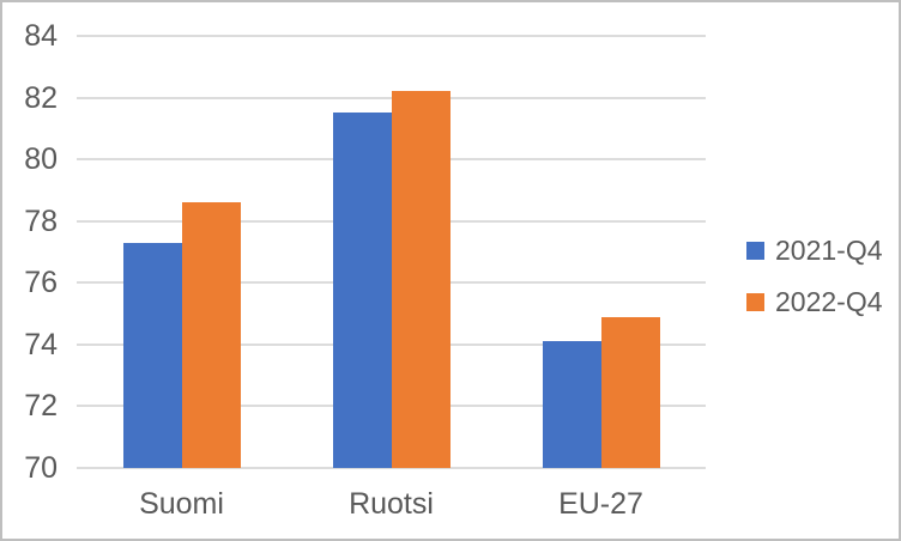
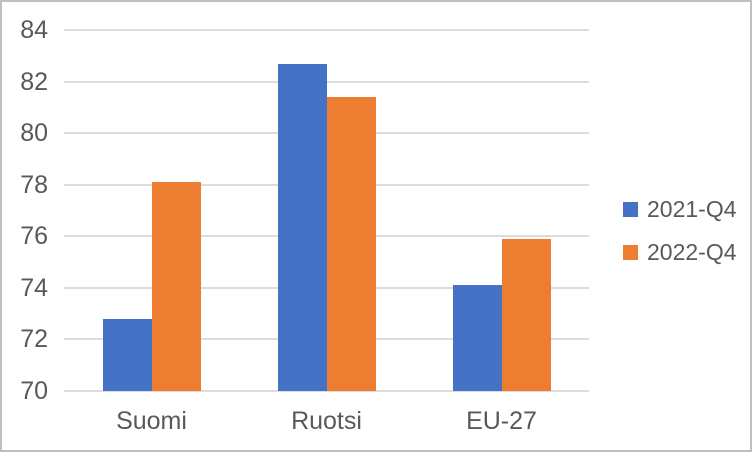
2021-Q4/Suomi: 77.3 -> 72.8
2022-Q4/Suomi: 78.6 -> 78.1
2021-Q4/Ruotsi: 81.5 -> 82.7
2022-Q4/Ruotsi: 82.2 -> 81.4
2022-Q4/EU-27: 74.9 -> 75.9
